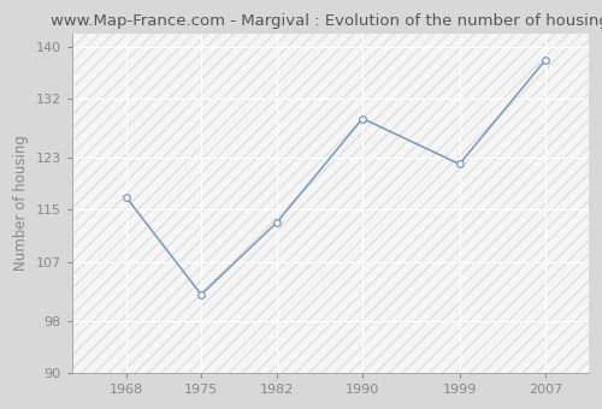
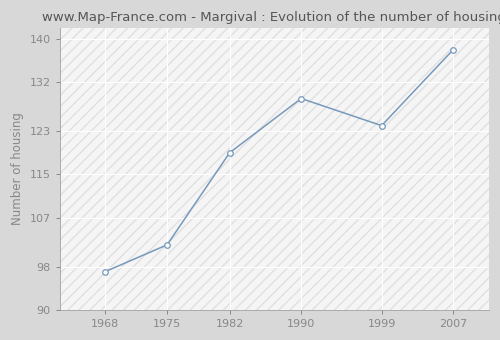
1968: 117 -> 97
1982: 113 -> 119
1999: 122 -> 124
